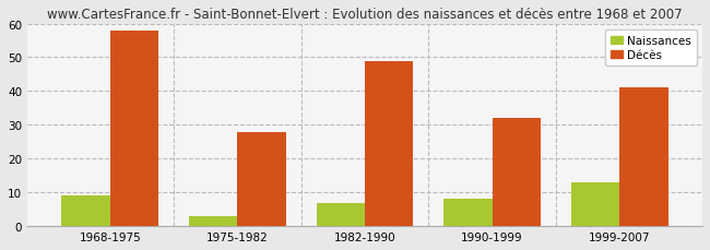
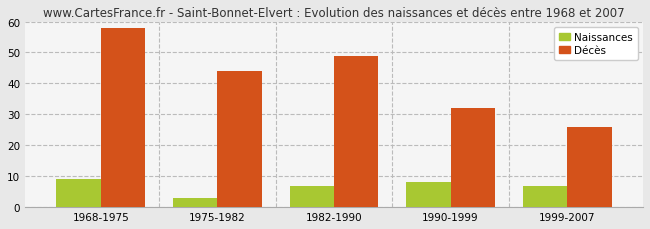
Décès/1975-1982: 28 -> 44
Naissances/1999-2007: 13 -> 7
Décès/1999-2007: 41 -> 26
